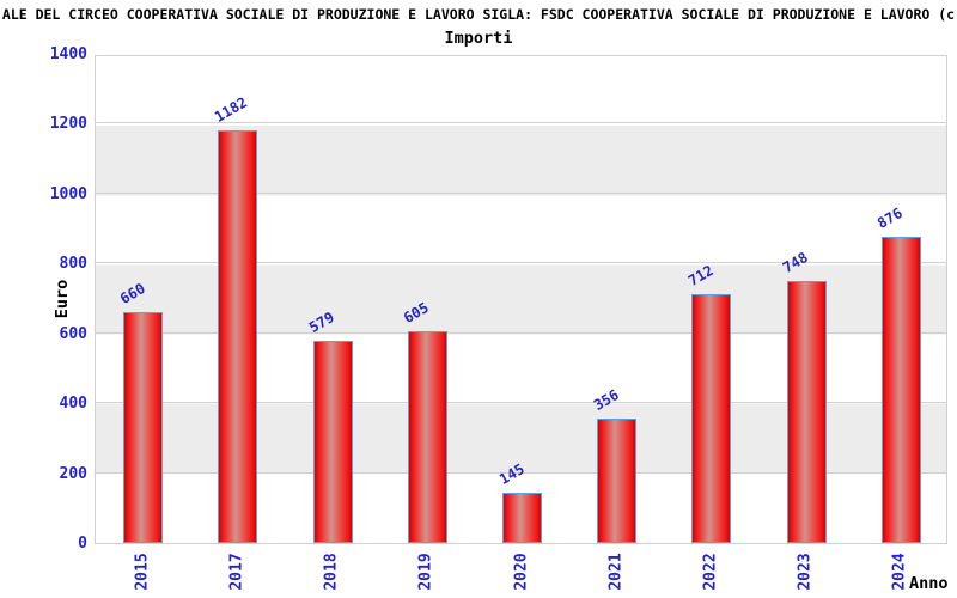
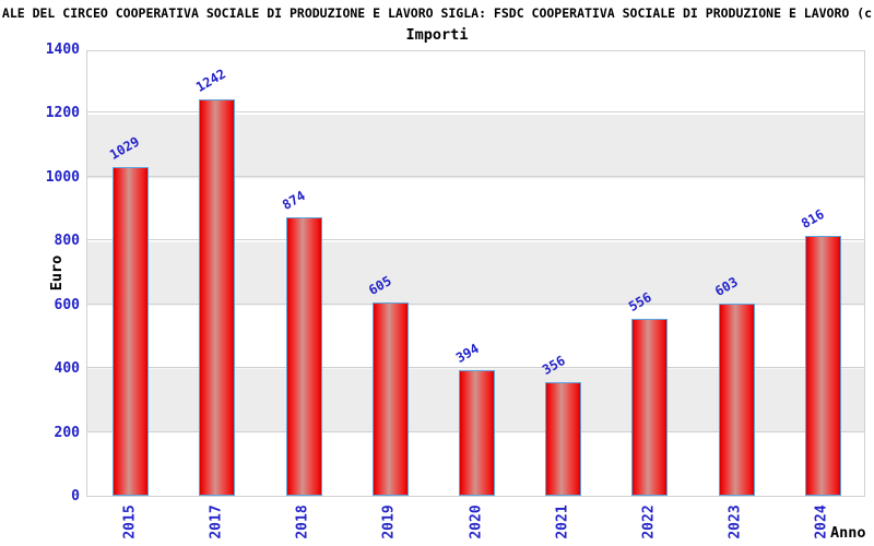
2015: 660 -> 1029
2017: 1182 -> 1242
2018: 579 -> 874
2020: 145 -> 394
2022: 712 -> 556
2023: 748 -> 603
2024: 876 -> 816
